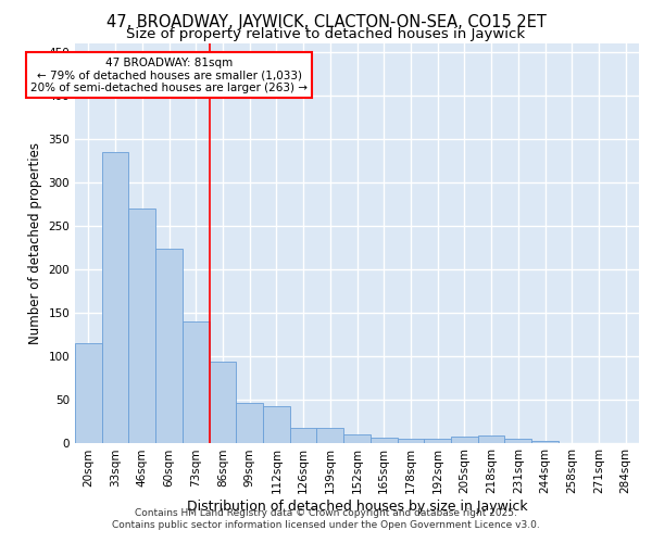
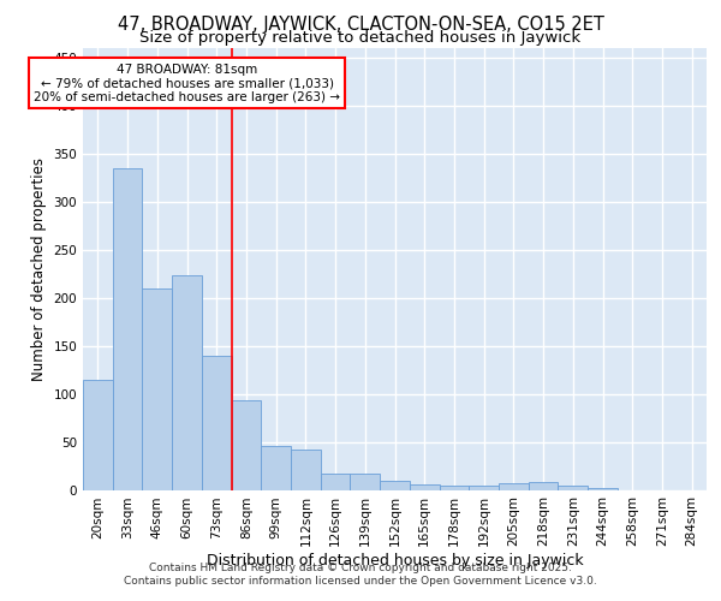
46sqm: 270 -> 210
